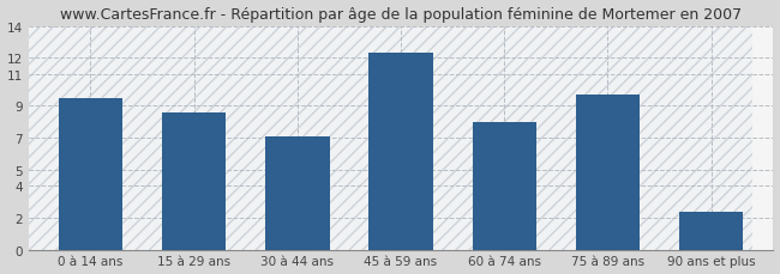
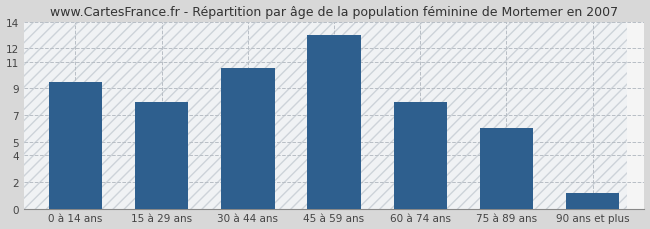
15 à 29 ans: 8.6 -> 8.0
30 à 44 ans: 7.1 -> 10.5
45 à 59 ans: 12.3 -> 13.0
75 à 89 ans: 9.7 -> 6.0
90 ans et plus: 2.4 -> 1.2
